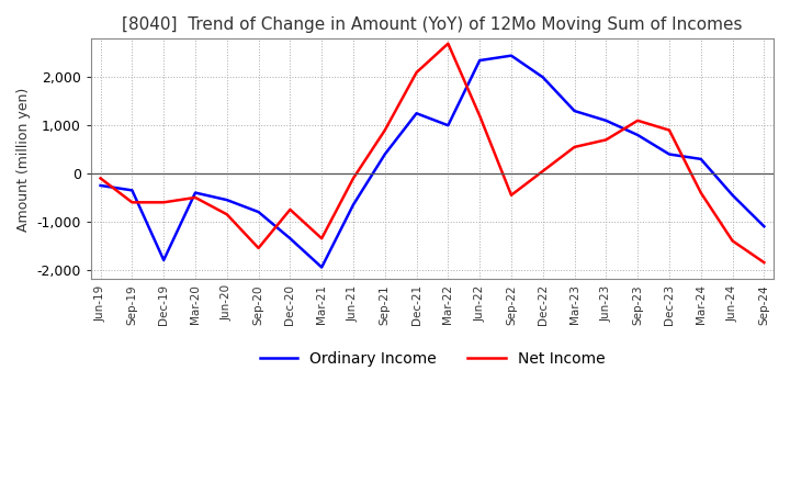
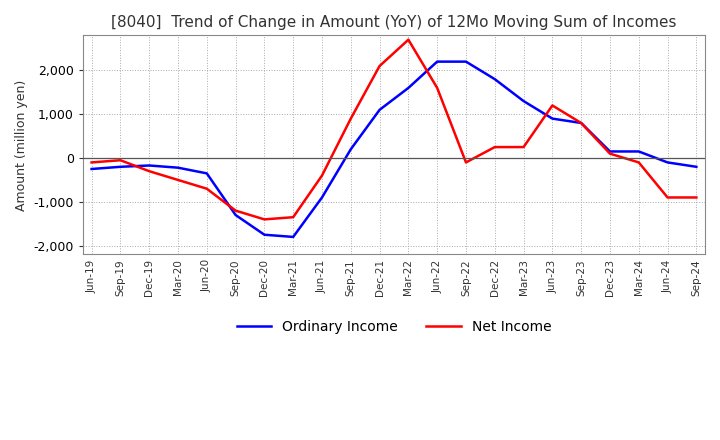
Ordinary Income/Sep-19: -350 -> -200
Net Income/Sep-19: -600 -> -50
Ordinary Income/Dec-19: -1,800 -> -170
Net Income/Dec-19: -600 -> -300
Ordinary Income/Mar-20: -400 -> -220
Ordinary Income/Jun-20: -550 -> -350
Net Income/Jun-20: -850 -> -700
Ordinary Income/Sep-20: -800 -> -1,300
Net Income/Sep-20: -1,550 -> -1,200
Ordinary Income/Dec-20: -1,350 -> -1,750
Net Income/Dec-20: -750 -> -1,400
Ordinary Income/Mar-21: -1,950 -> -1,800
Ordinary Income/Jun-21: -650 -> -900
Net Income/Jun-21: -100 -> -400
Ordinary Income/Sep-21: 400 -> 200
Ordinary Income/Dec-21: 1,250 -> 1,100
Ordinary Income/Mar-22: 1,000 -> 1,600
Ordinary Income/Jun-22: 2,350 -> 2,200
Net Income/Jun-22: 1,200 -> 1,600
Ordinary Income/Sep-22: 2,450 -> 2,200
Net Income/Sep-22: -450 -> -100
Ordinary Income/Dec-22: 2,000 -> 1,800
Net Income/Dec-22: 50 -> 250
Net Income/Mar-23: 550 -> 250
Ordinary Income/Jun-23: 1,100 -> 900
Net Income/Jun-23: 700 -> 1,200
Net Income/Sep-23: 1,100 -> 800
Ordinary Income/Dec-23: 400 -> 150
Net Income/Dec-23: 900 -> 100
Ordinary Income/Mar-24: 300 -> 150
Net Income/Mar-24: -400 -> -100
Ordinary Income/Jun-24: -450 -> -100
Net Income/Jun-24: -1,400 -> -900
Ordinary Income/Sep-24: -1,100 -> -200
Net Income/Sep-24: -1,850 -> -900
